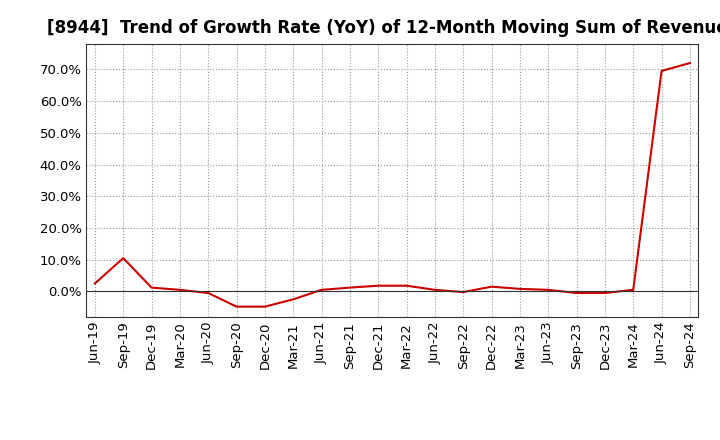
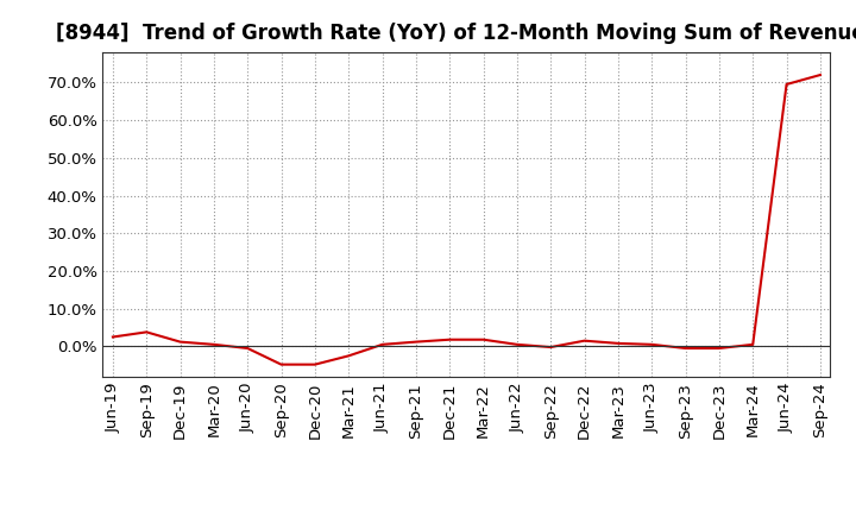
Sep-19: 10.5% -> 3.8%
